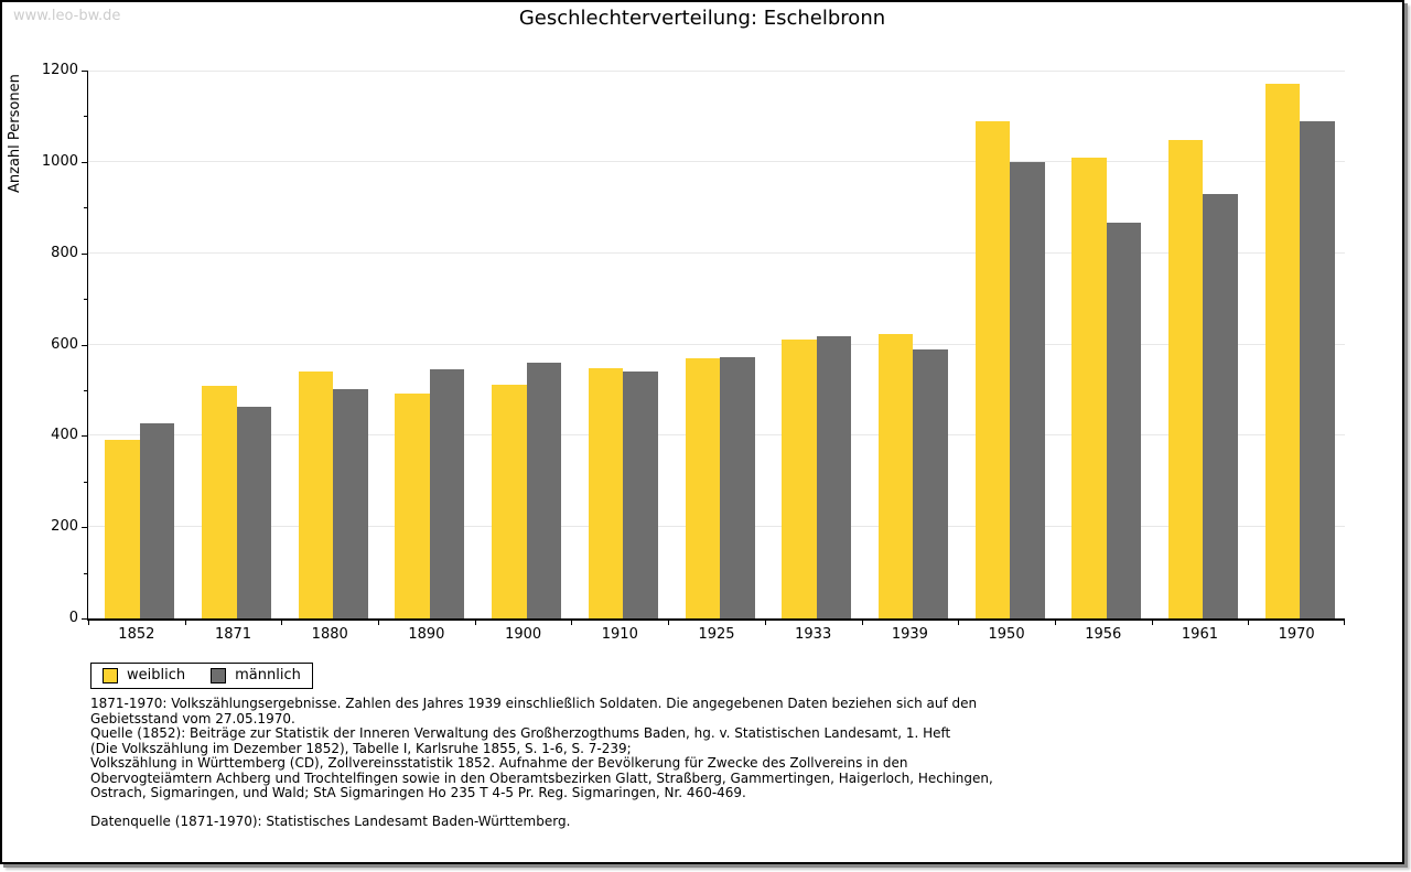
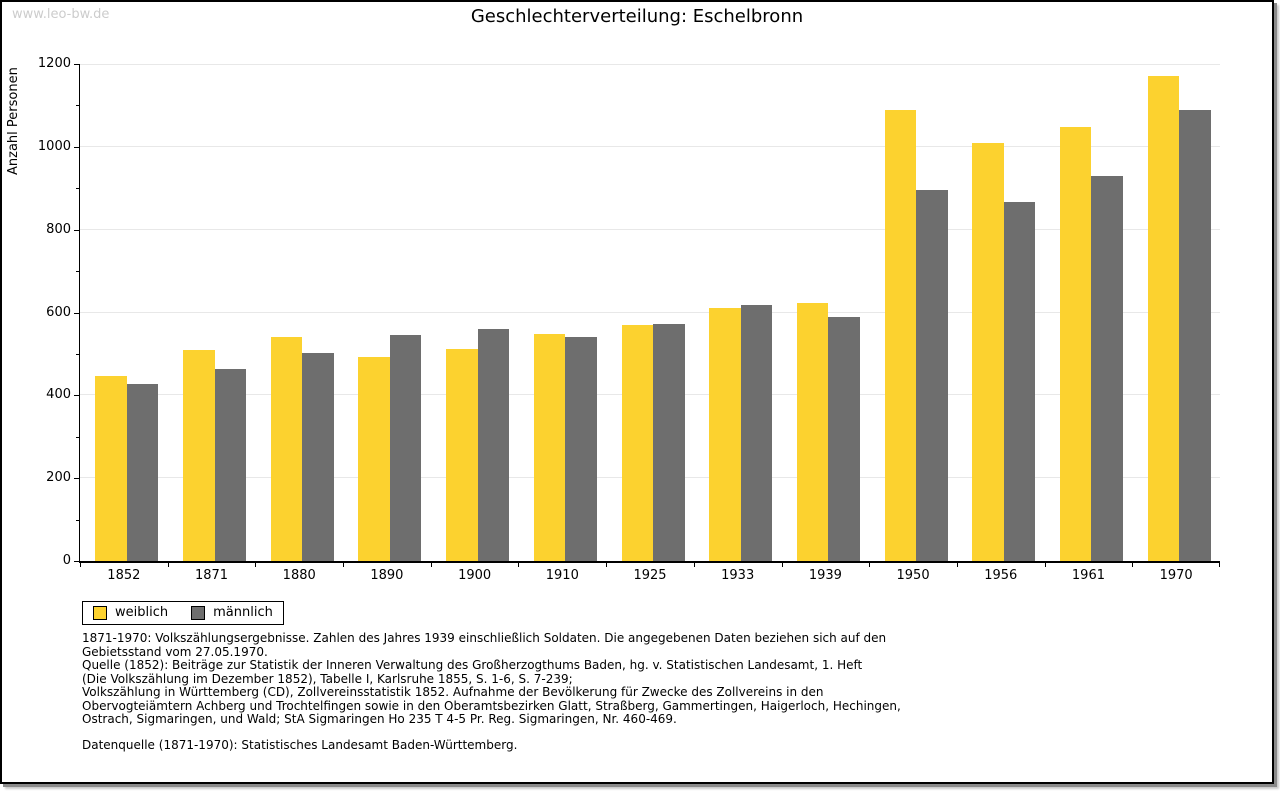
weiblich/1852: 390 -> 450
männlich/1950: 1000 -> 900
